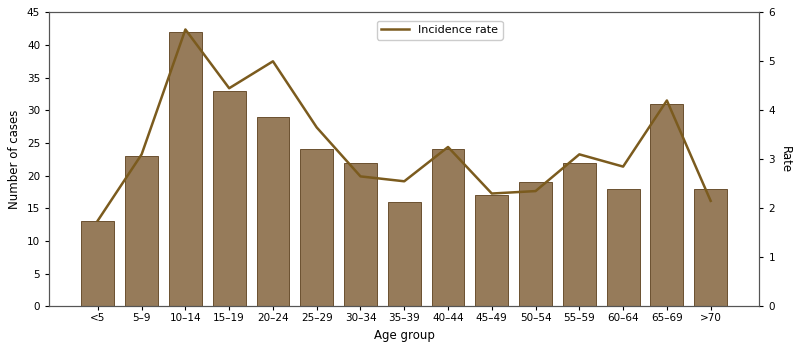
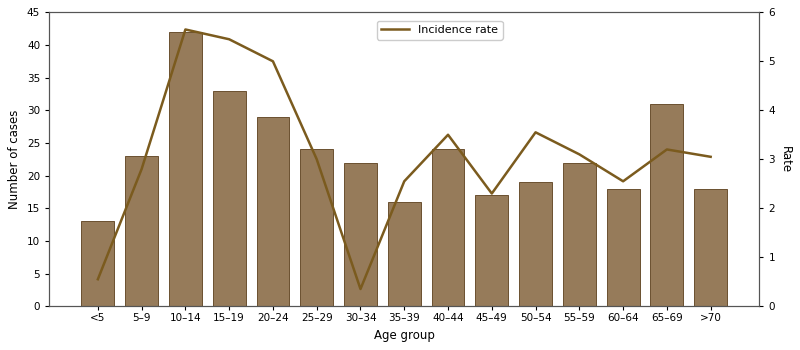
Incidence rate/<5: 1.75 -> 0.55
Incidence rate/5–9: 3.10 -> 2.80
Incidence rate/15–19: 4.45 -> 5.45
Incidence rate/25–29: 3.65 -> 3.00
Incidence rate/30–34: 2.65 -> 0.35
Incidence rate/40–44: 3.25 -> 3.50
Incidence rate/50–54: 2.35 -> 3.55
Incidence rate/60–64: 2.85 -> 2.55
Incidence rate/65–69: 4.20 -> 3.20
Incidence rate/>70: 2.15 -> 3.05
